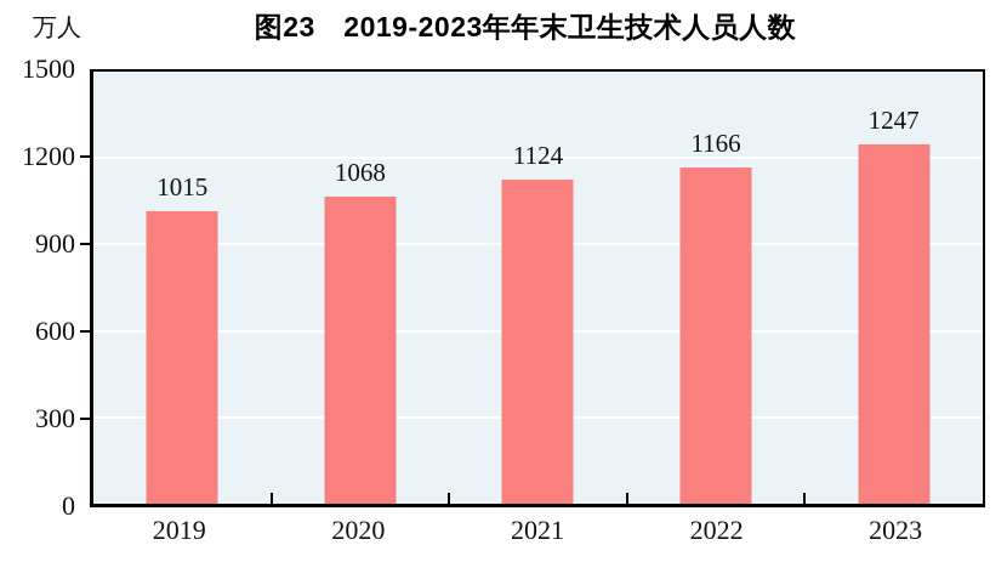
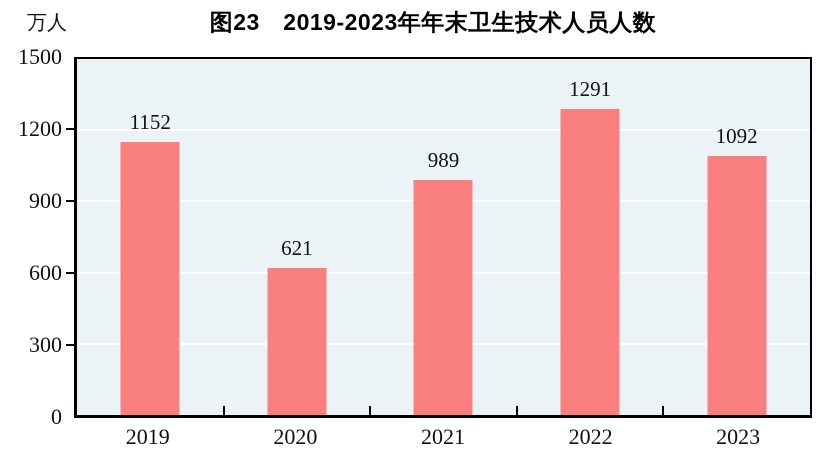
2019: 1015 -> 1152
2020: 1068 -> 621
2021: 1124 -> 989
2022: 1166 -> 1291
2023: 1247 -> 1092
